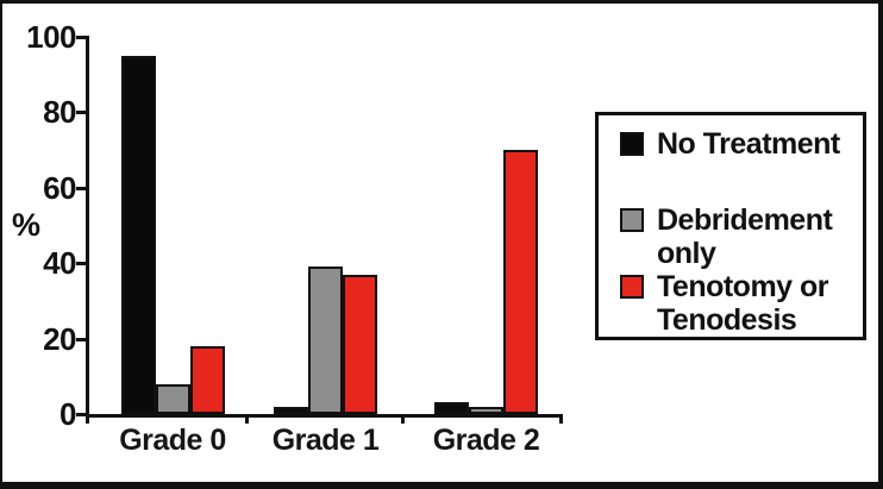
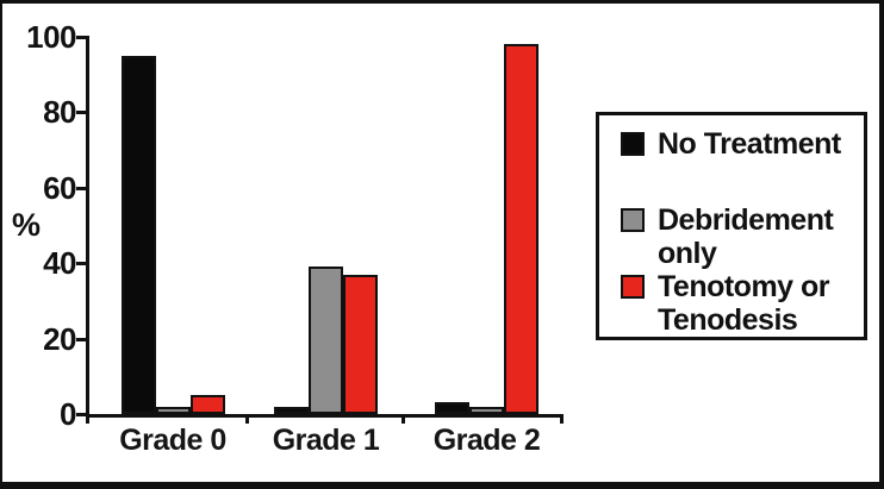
Debridement only/Grade 0: 8 -> 2
Tenotomy or Tenodesis/Grade 0: 18 -> 5
Tenotomy or Tenodesis/Grade 2: 70 -> 98
